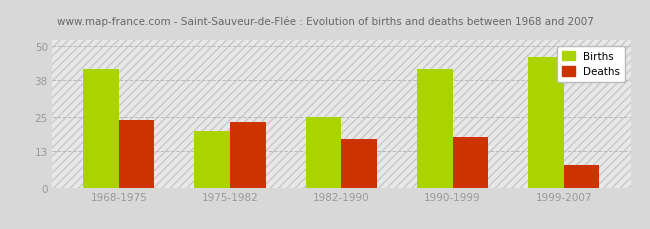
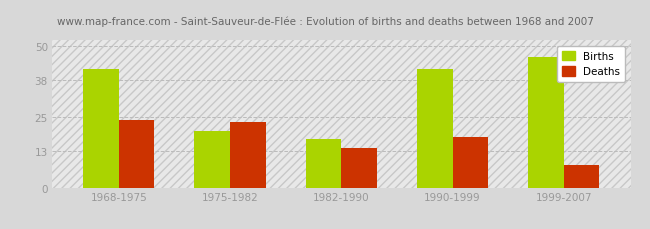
Births/1982-1990: 25 -> 17
Deaths/1982-1990: 17 -> 14
